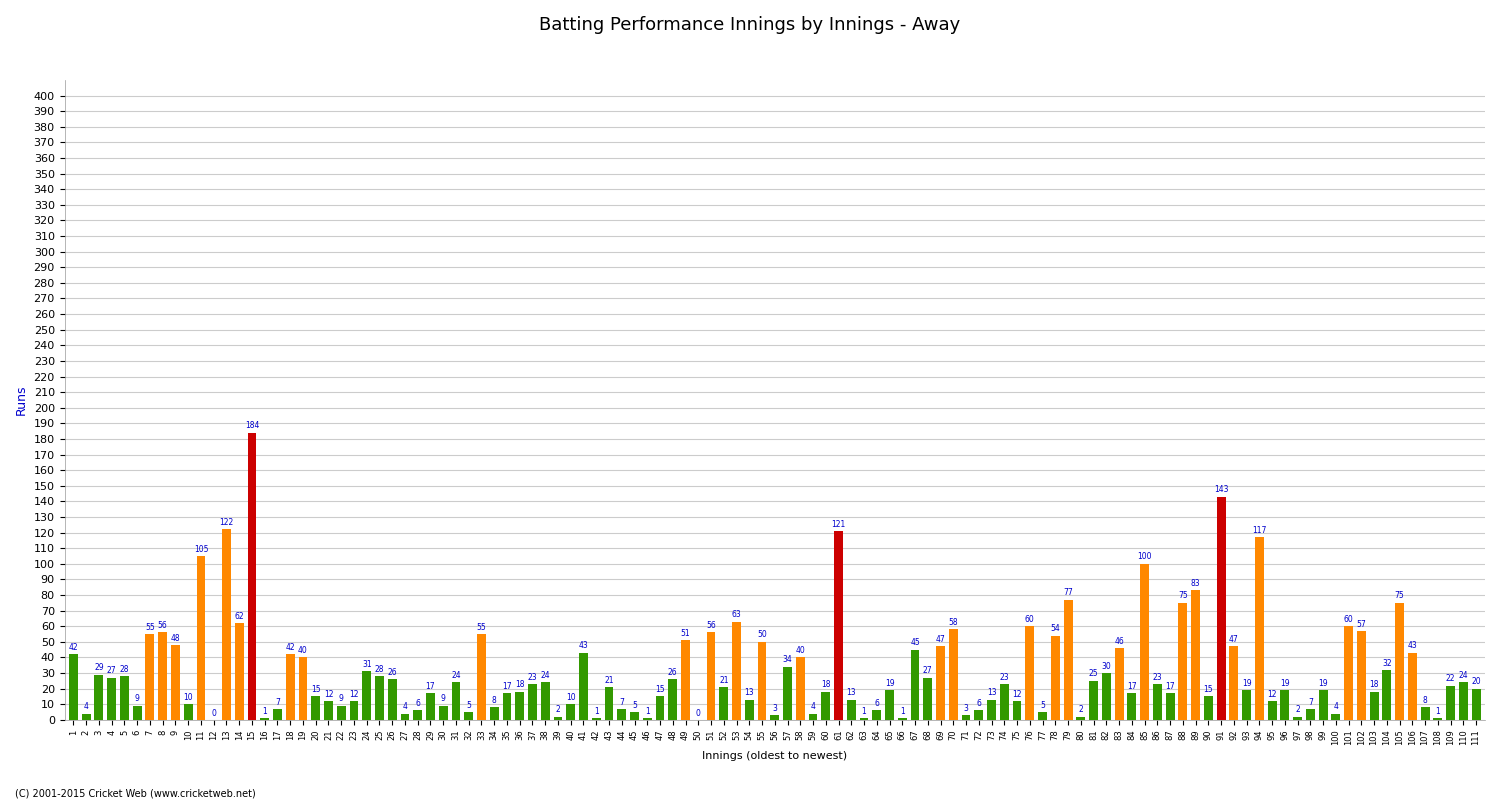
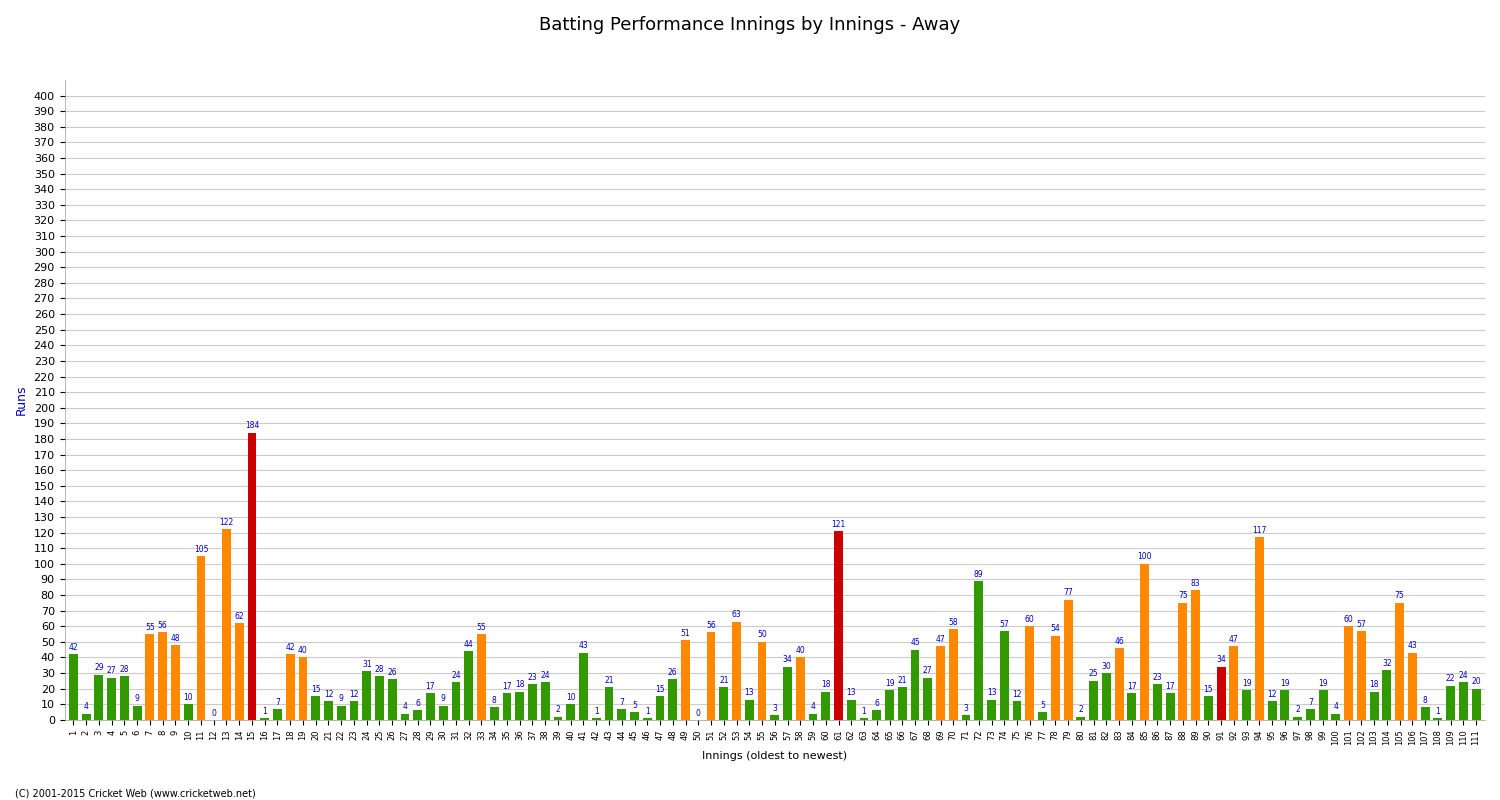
32: 5 -> 44
66: 1 -> 21
72: 6 -> 89
74: 23 -> 57
91: 143 -> 34
